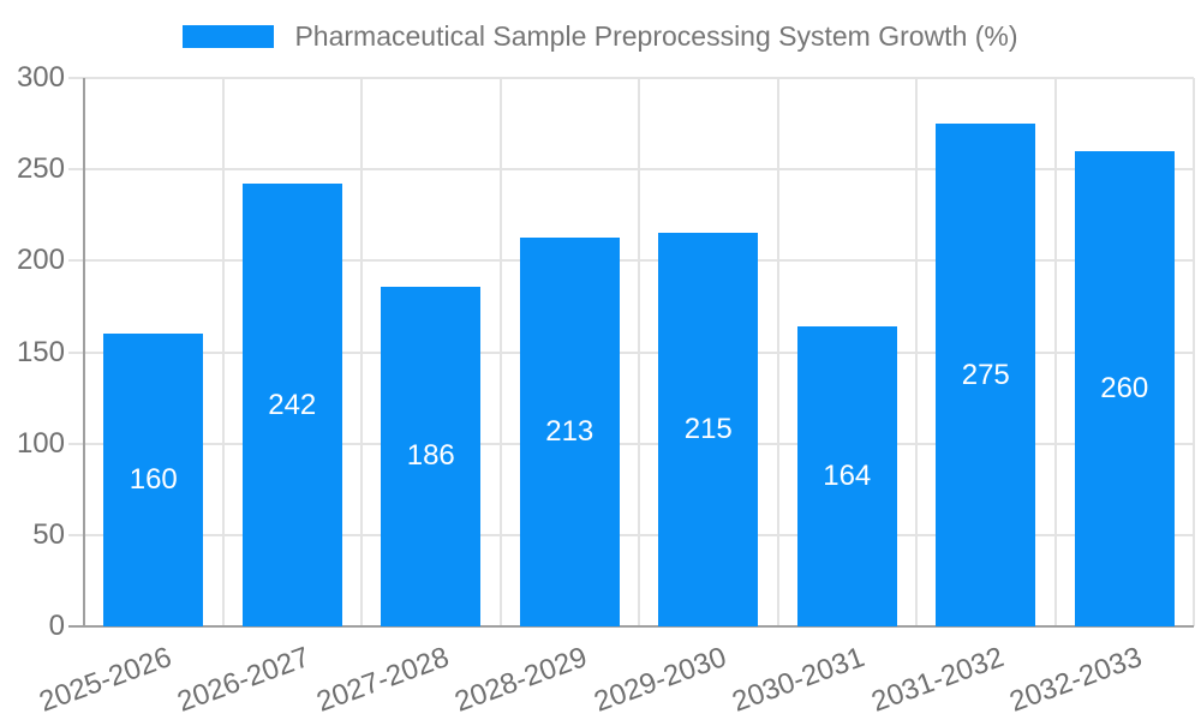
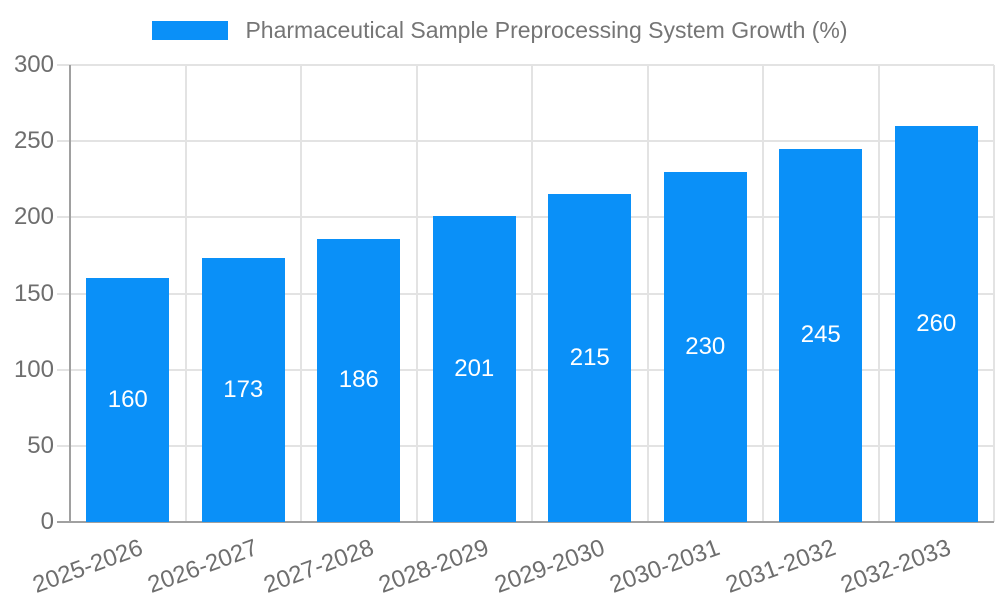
2026-2027: 242 -> 173
2028-2029: 213 -> 201
2030-2031: 164 -> 230
2031-2032: 275 -> 245
